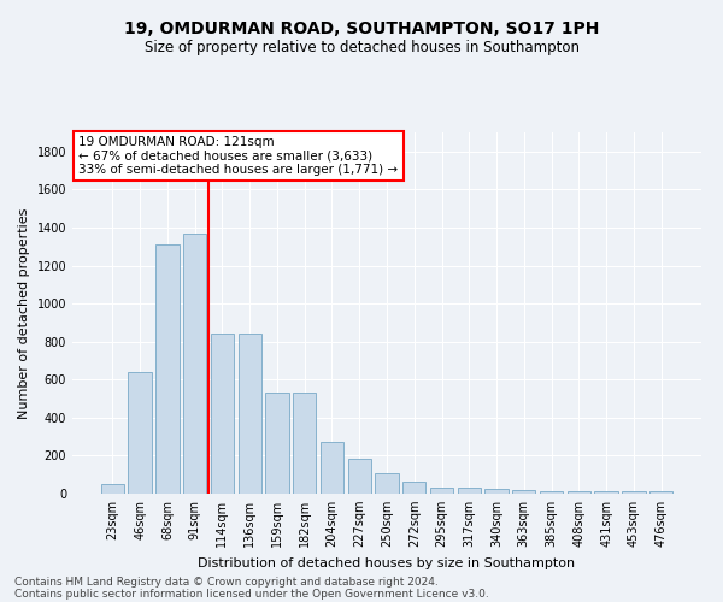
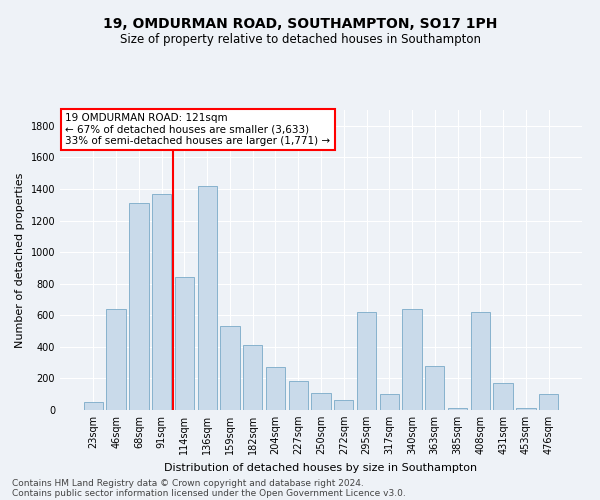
136sqm: 840 -> 1420
182sqm: 530 -> 410
295sqm: 30 -> 620
317sqm: 30 -> 100
340sqm: 20 -> 640
363sqm: 20 -> 280
408sqm: 10 -> 620
431sqm: 10 -> 170
476sqm: 10 -> 100
